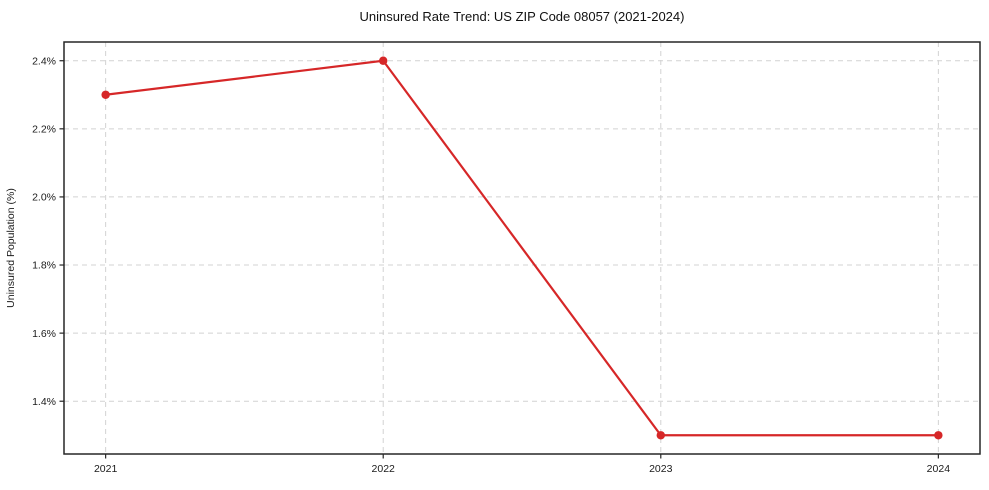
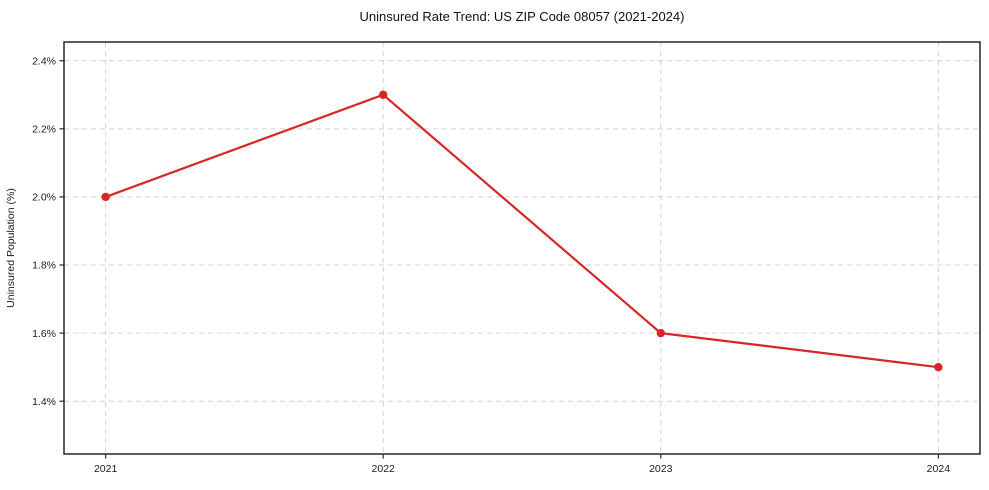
2021: 2.3% -> 2.0%
2022: 2.4% -> 2.3%
2023: 1.3% -> 1.6%
2024: 1.3% -> 1.5%
